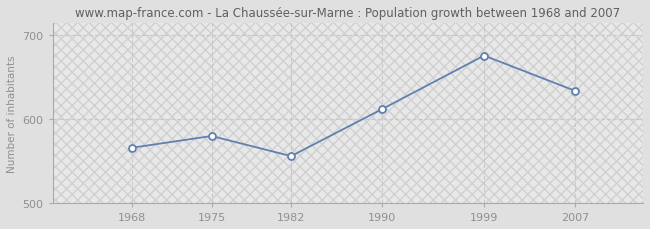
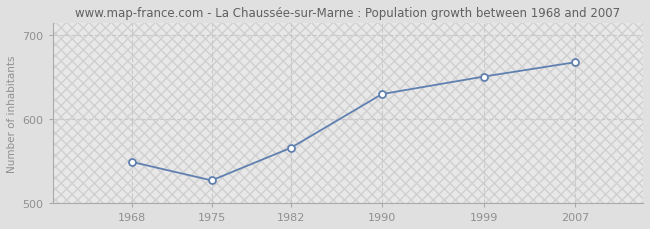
1968: 566 -> 549
1975: 580 -> 527
1982: 556 -> 566
1990: 612 -> 630
1999: 676 -> 651
2007: 634 -> 668
